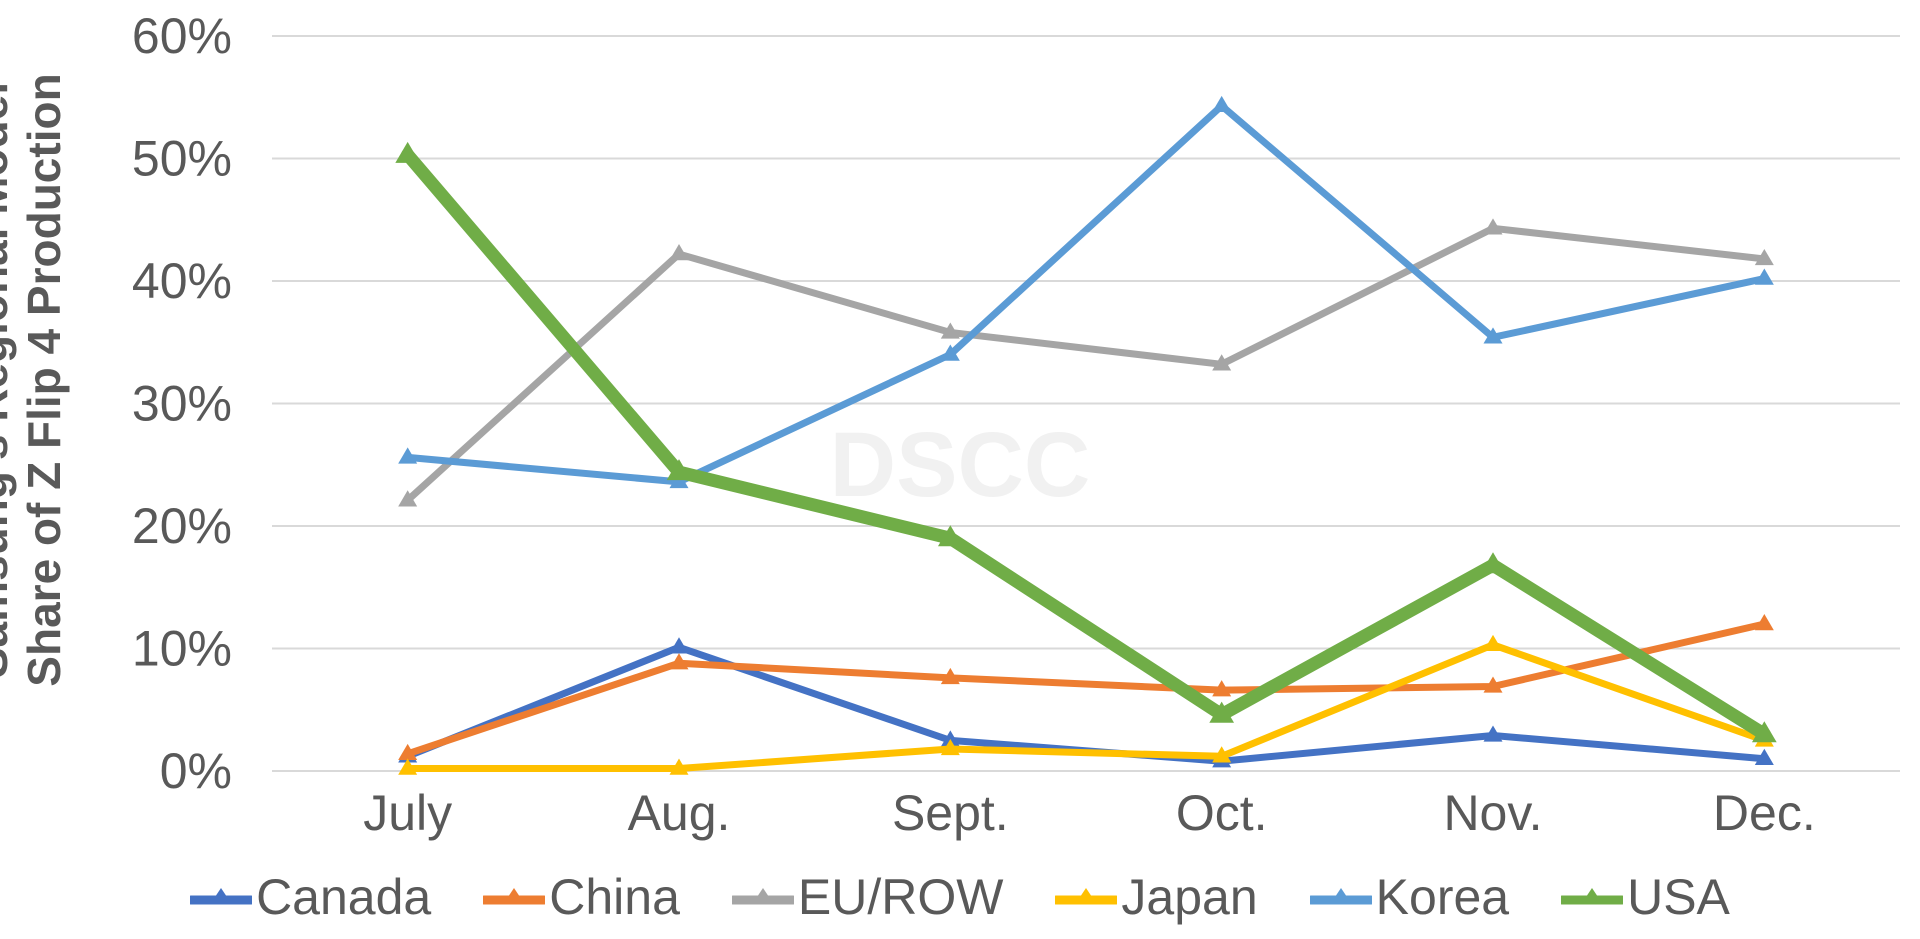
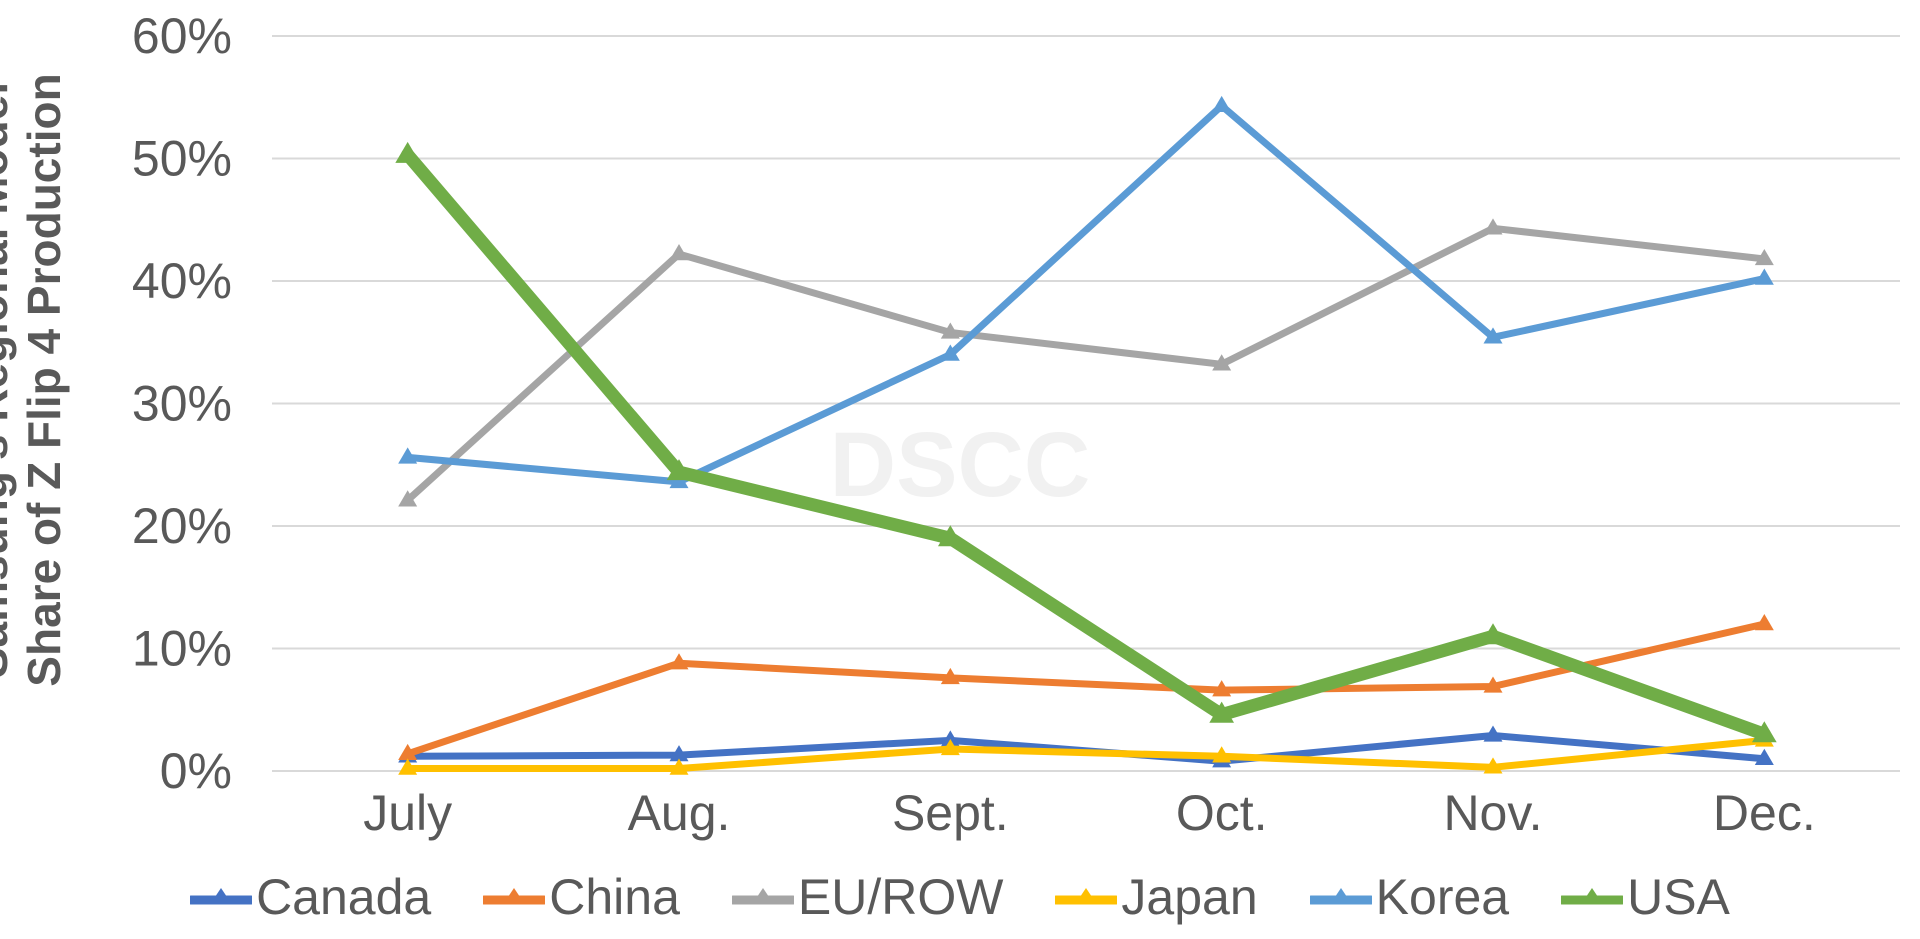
Canada/Aug.: 10.1% -> 1.3%
Japan/Nov.: 10.3% -> 0.3%
USA/Nov.: 16.8% -> 11.0%
